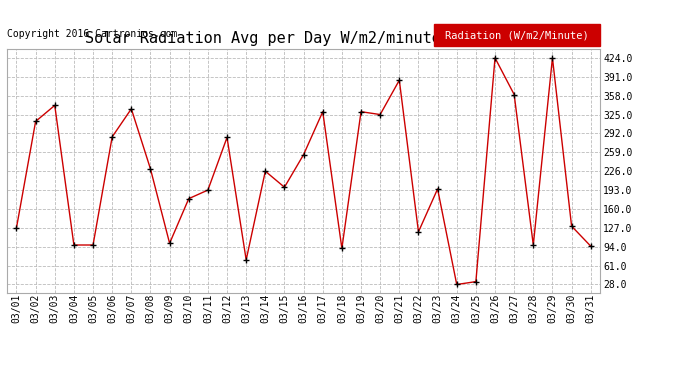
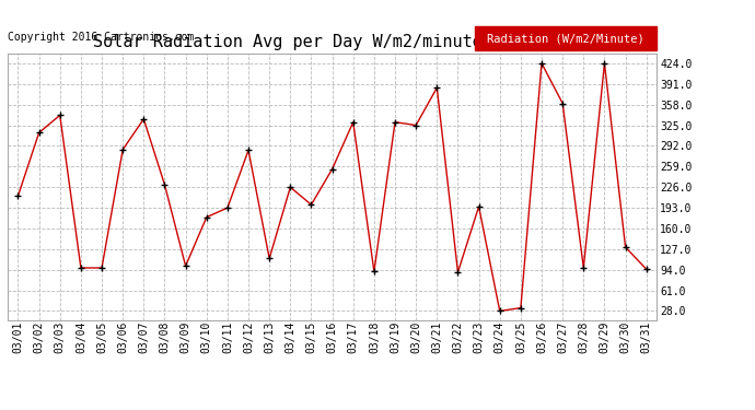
03/01: 127 -> 212
03/13: 71 -> 112
03/22: 120 -> 90
